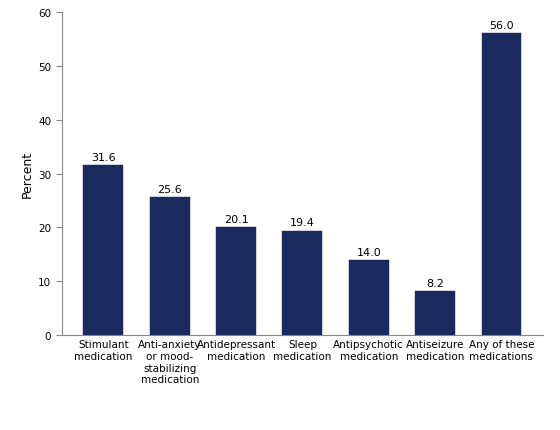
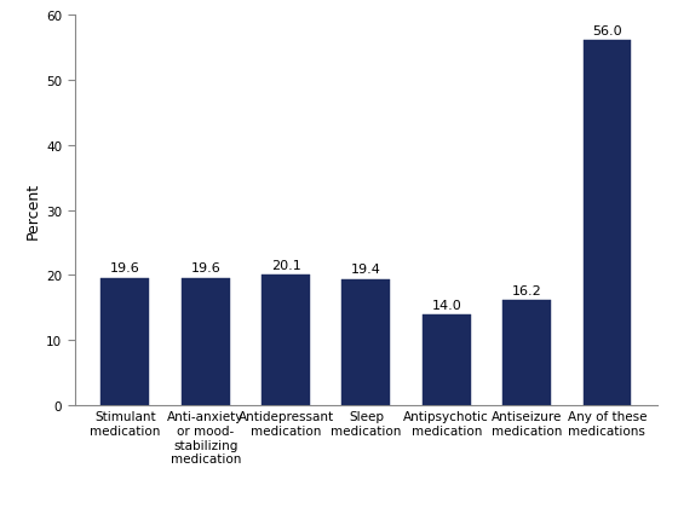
Stimulant medication: 31.6 -> 19.6
Anti-anxiety or mood- stabilizing medication: 25.6 -> 19.6
Antiseizure medication: 8.2 -> 16.2
